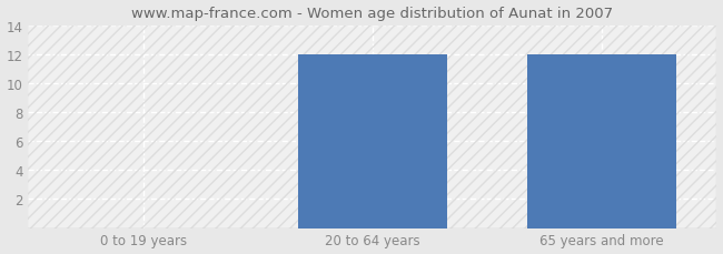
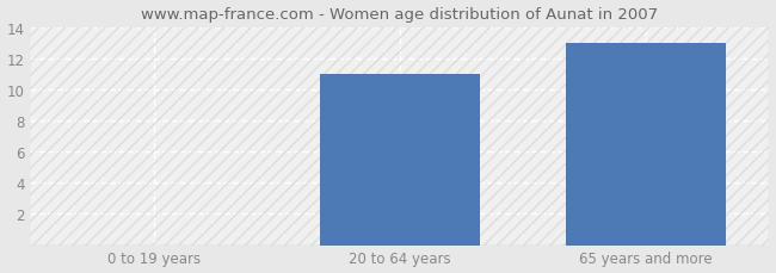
20 to 64 years: 12 -> 11
65 years and more: 12 -> 13
